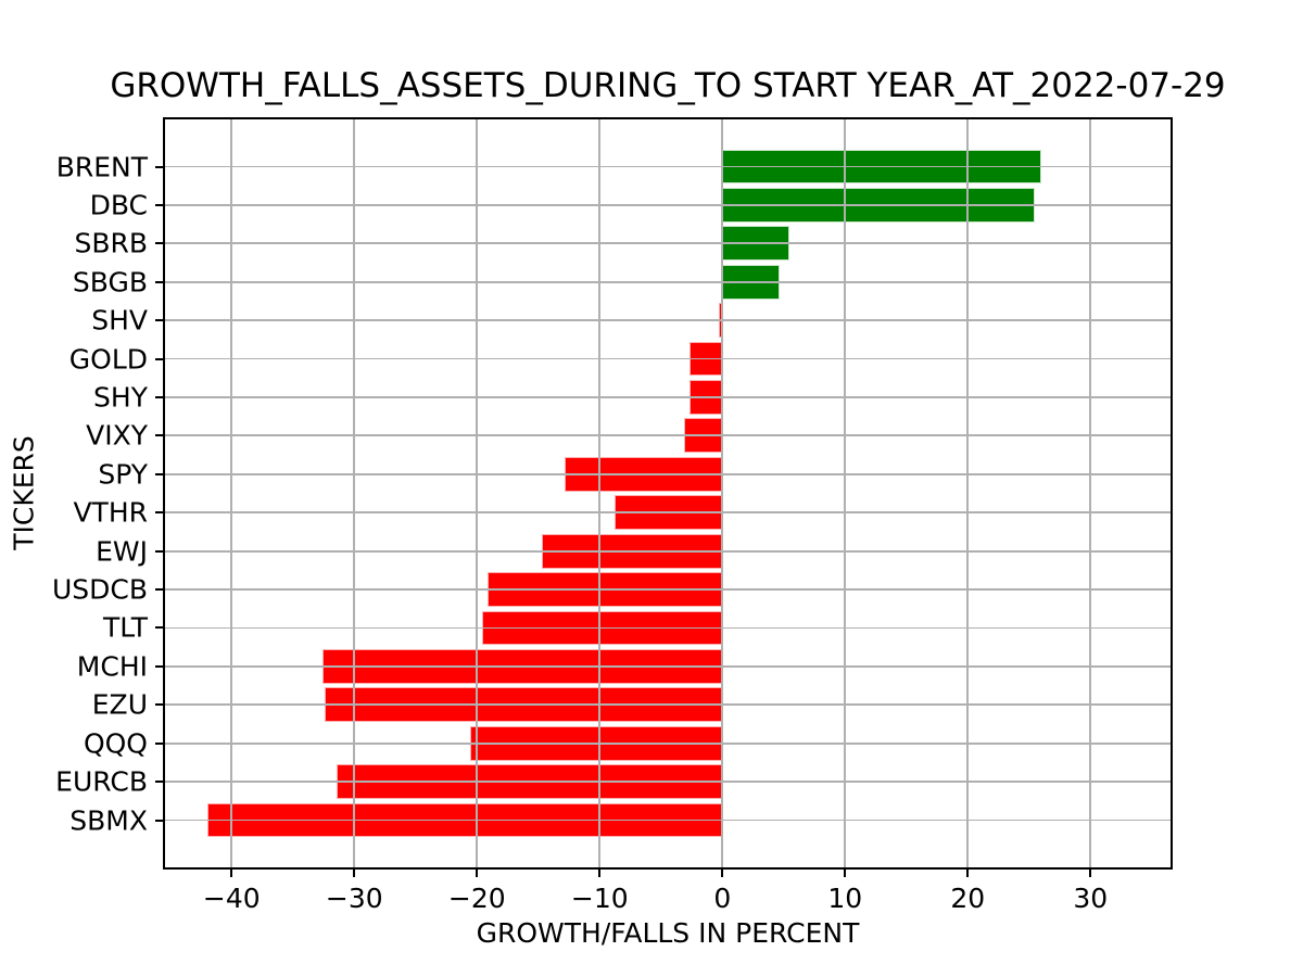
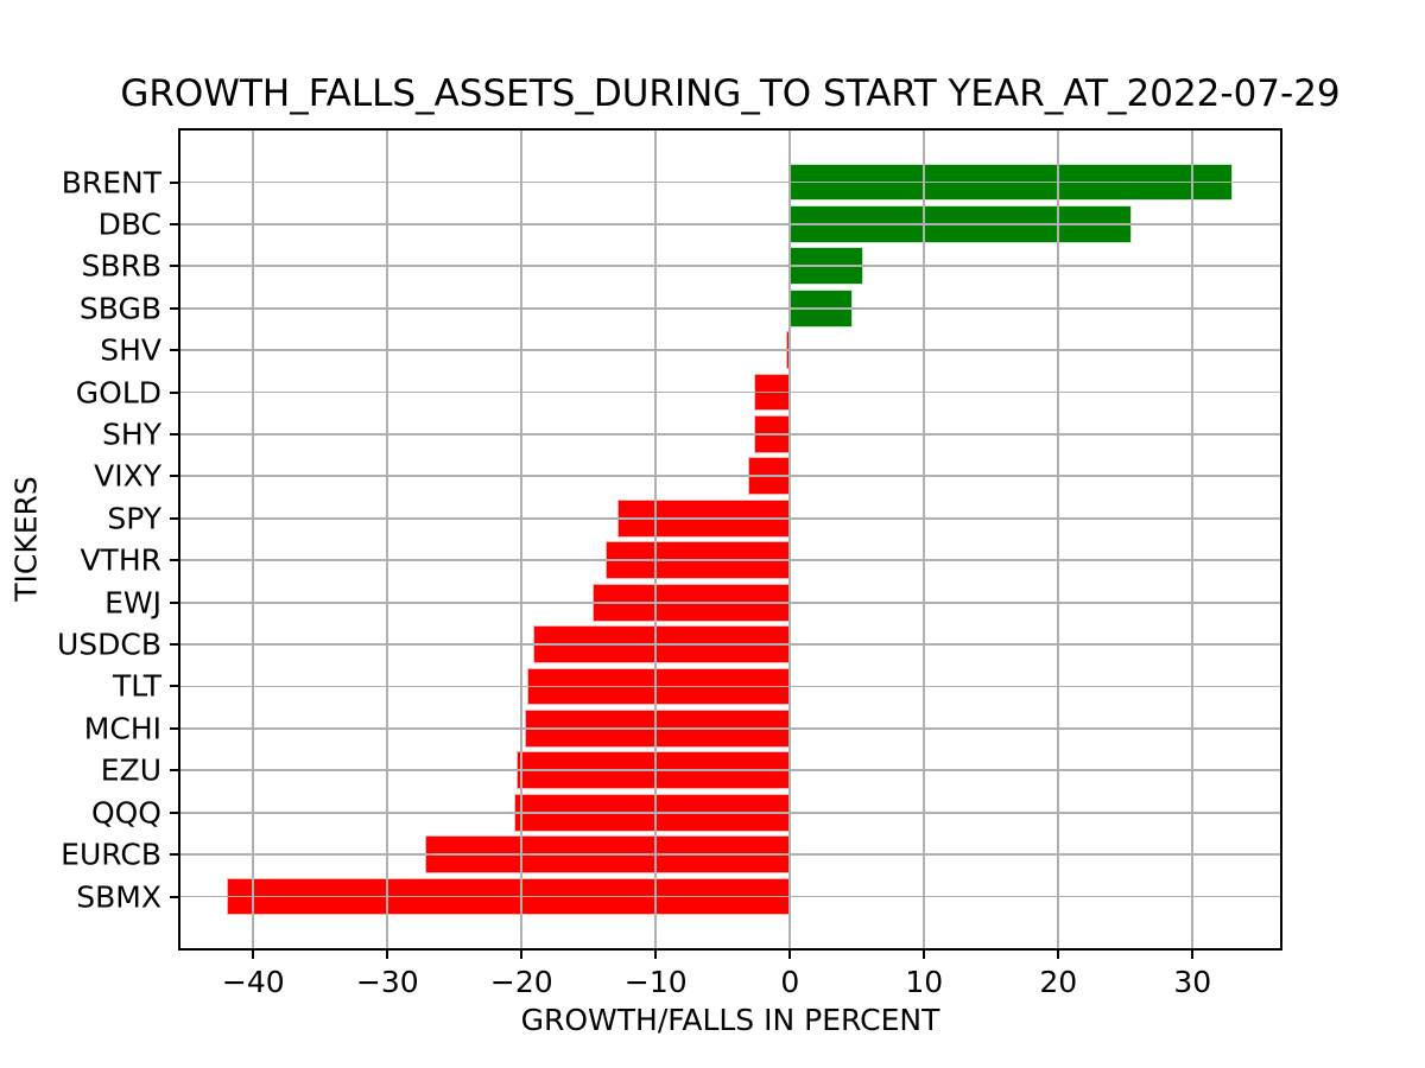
BRENT: 26.0 -> 33.0
VTHR: -8.8 -> -13.7
MCHI: -32.6 -> -19.8
EZU: -32.4 -> -20.4
EURCB: -31.4 -> -27.2
